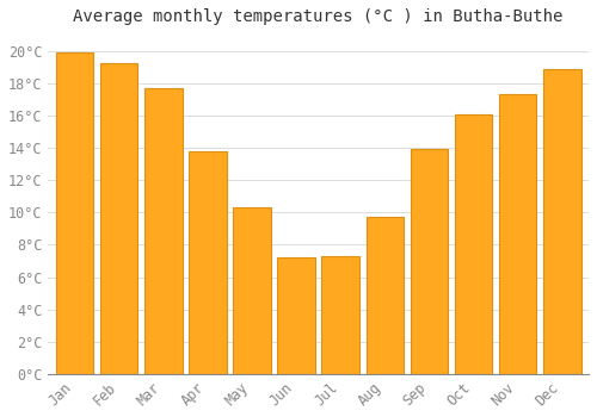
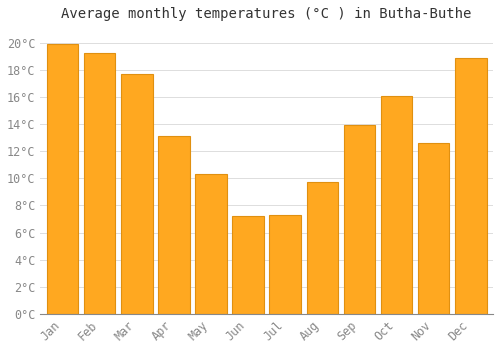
Apr: 13.8°C -> 13.1°C
Nov: 17.3°C -> 12.6°C
